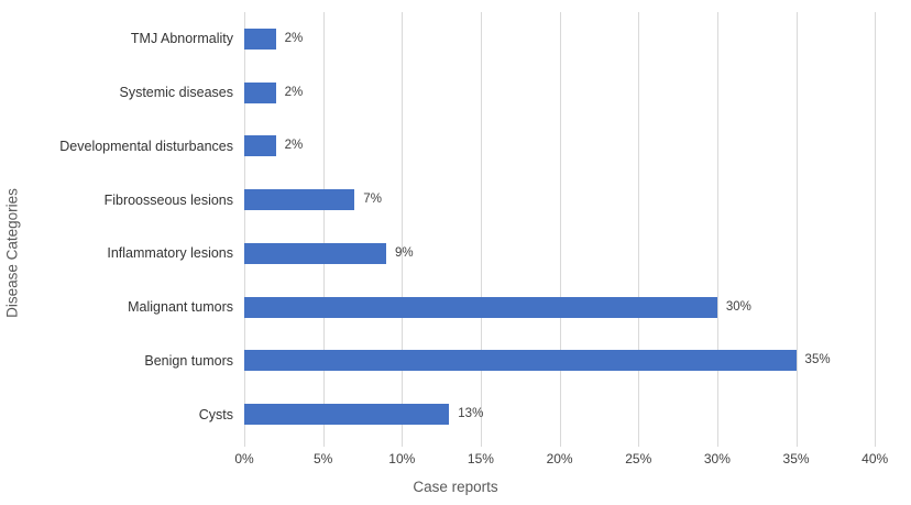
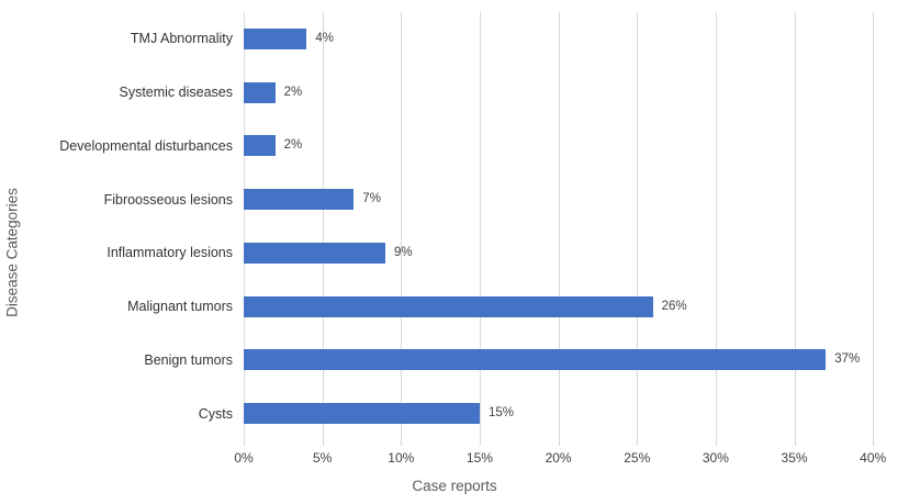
TMJ Abnormality: 2% -> 4%
Malignant tumors: 30% -> 26%
Benign tumors: 35% -> 37%
Cysts: 13% -> 15%
